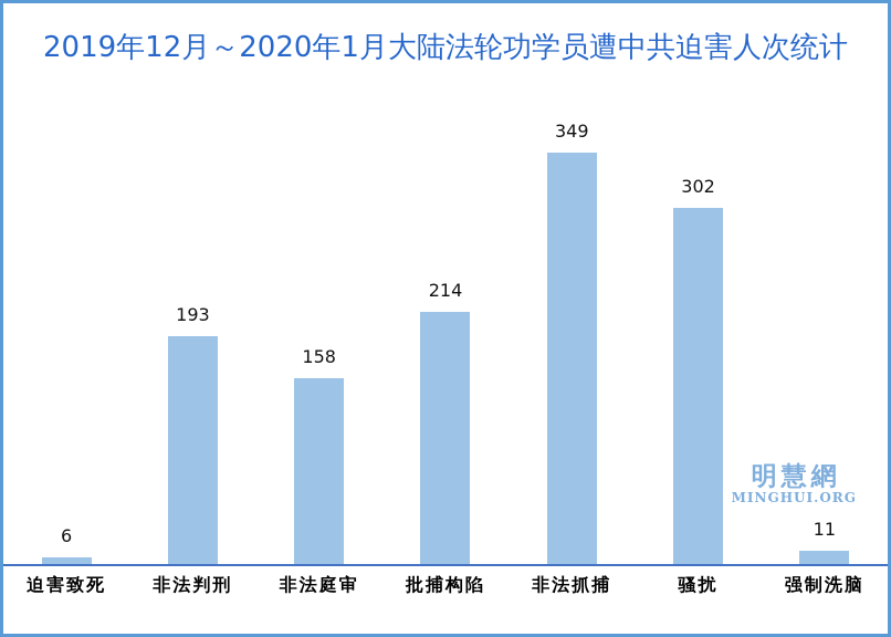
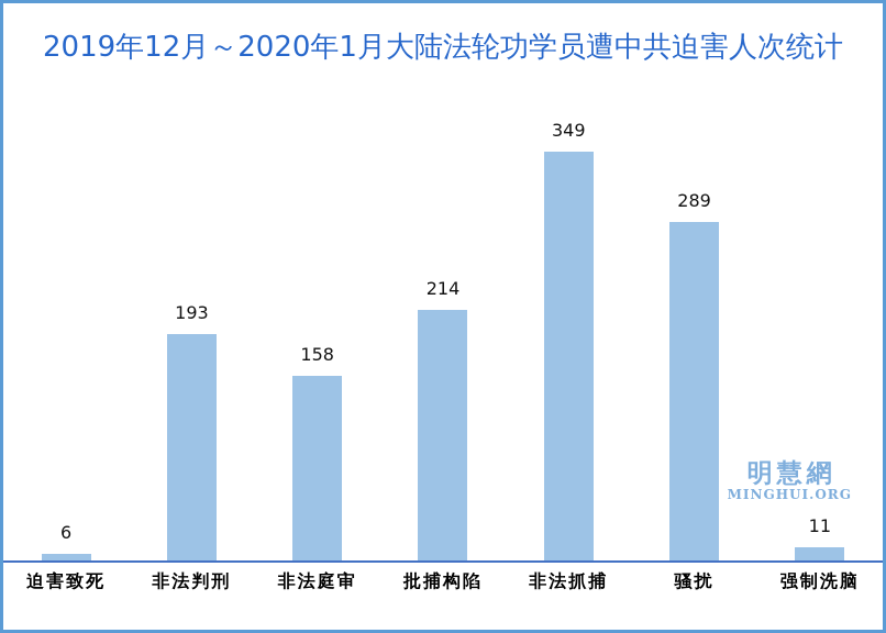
骚扰: 302 -> 289
